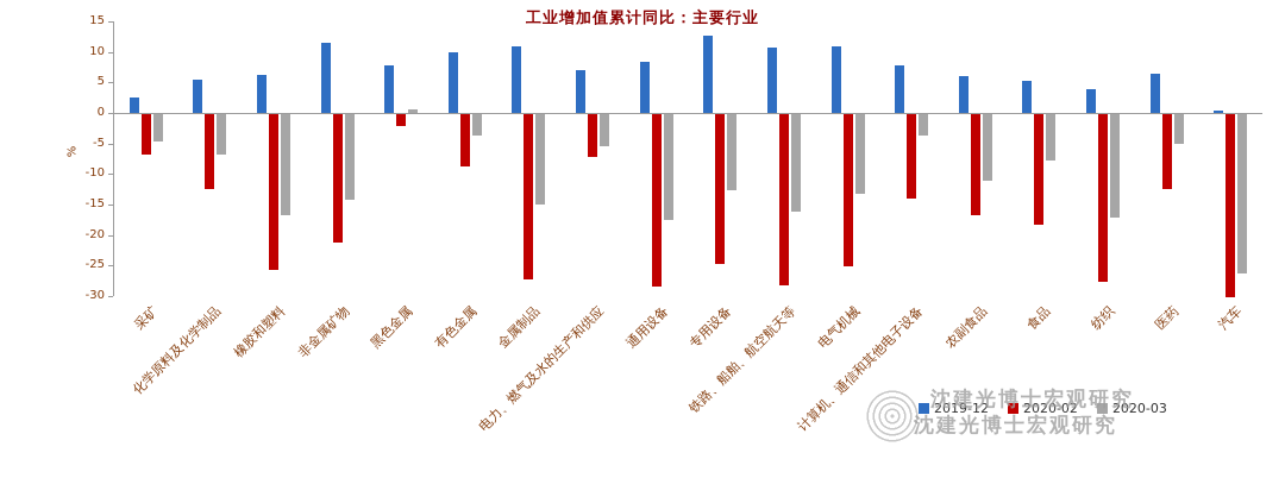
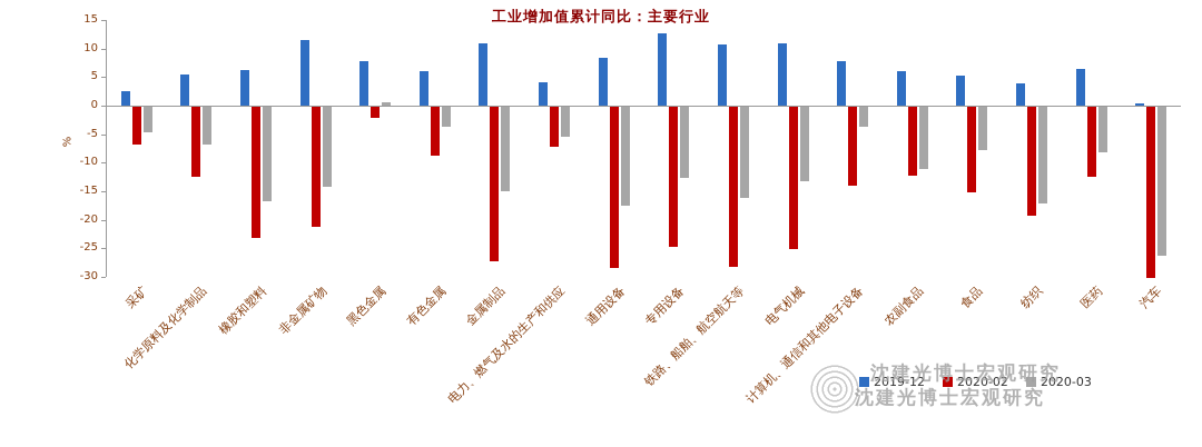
2020-02/橡胶和塑料: -26 -> -23
2019-12/有色金属: 10 -> 6
2019-12/电力、燃气及水的生产和供应: 7 -> 4
2020-02/农副食品: -16 -> -12
2020-02/食品: -18 -> -15
2020-02/纺织: -28 -> -19
2020-03/医药: -5 -> -8
